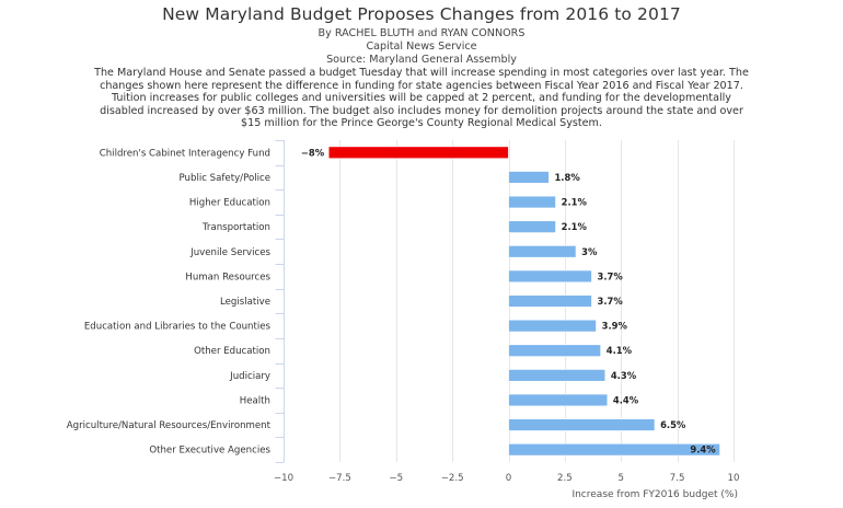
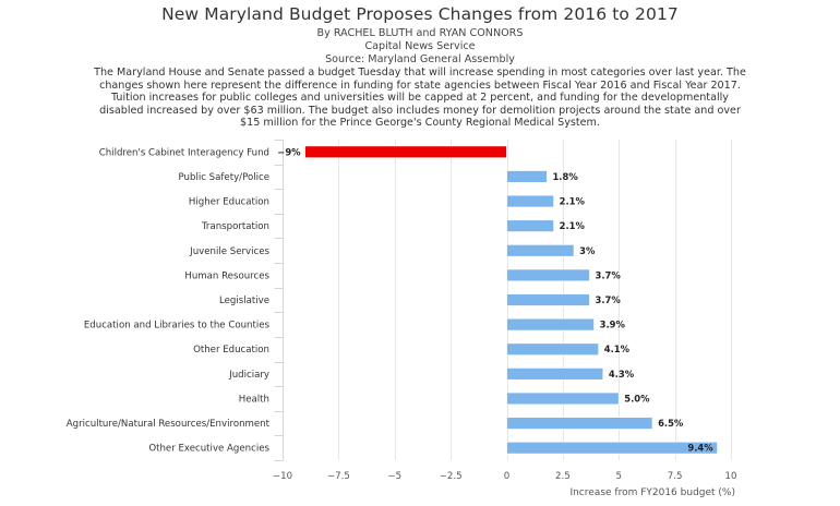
Children's Cabinet Interagency Fund: −8% -> −9%
Health: 4.4% -> 5.0%
